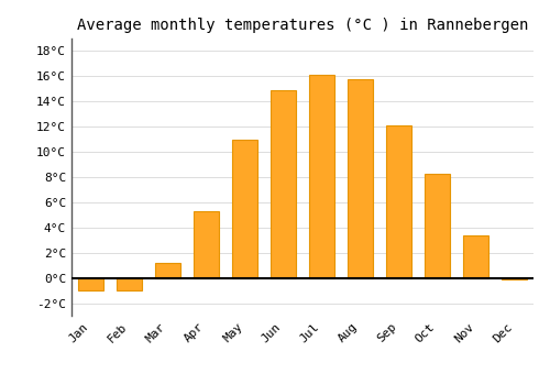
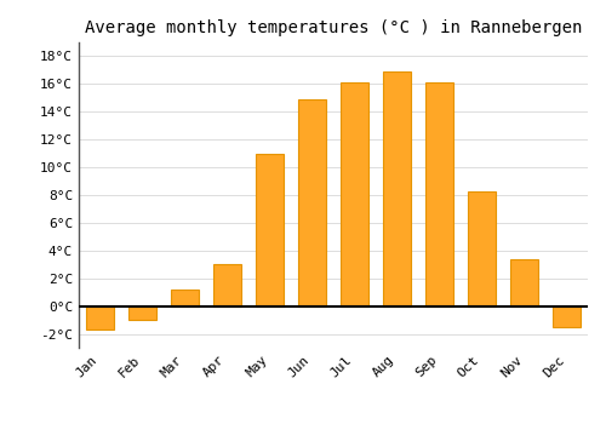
Jan: -1.0°C -> -1.7°C
Apr: 5.3°C -> 3.0°C
Aug: 15.8°C -> 16.9°C
Sep: 12.1°C -> 16.1°C
Dec: -0.1°C -> -1.5°C
